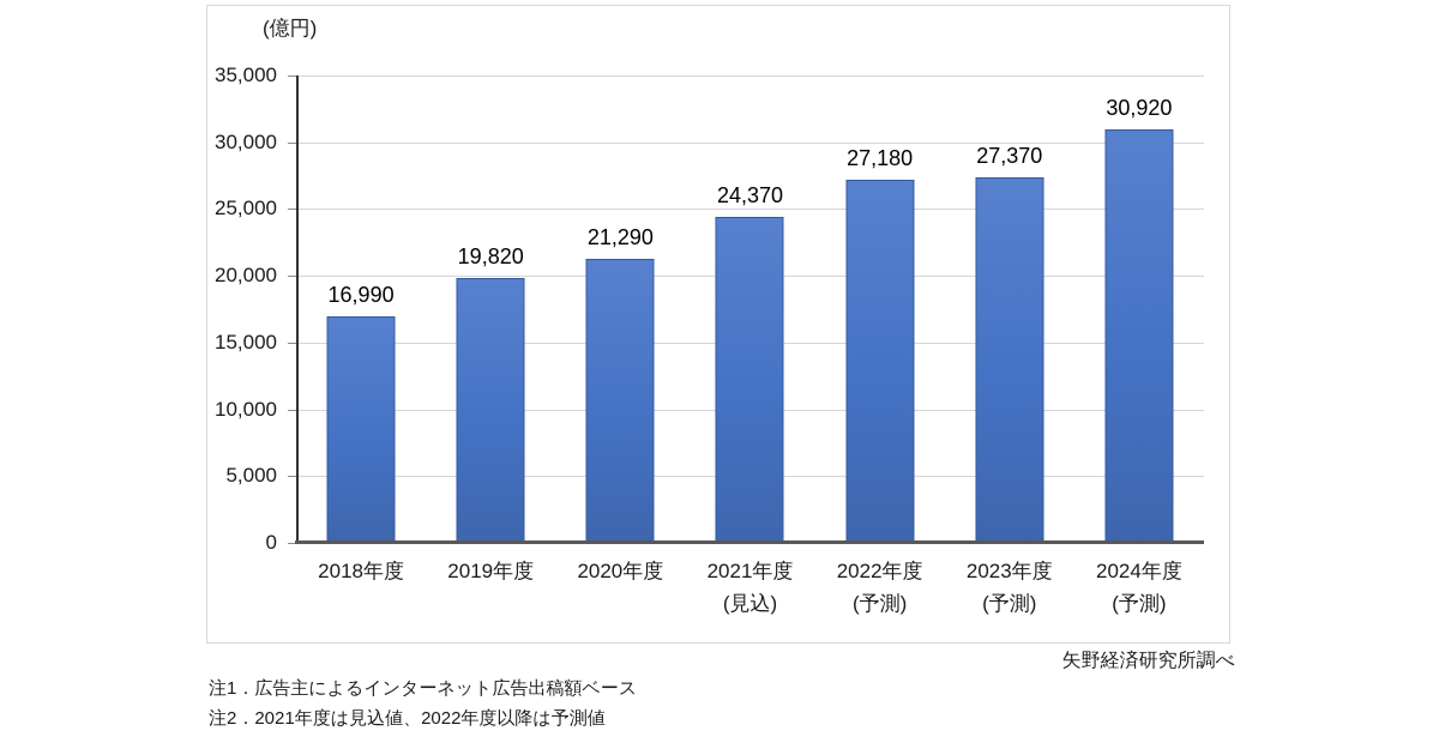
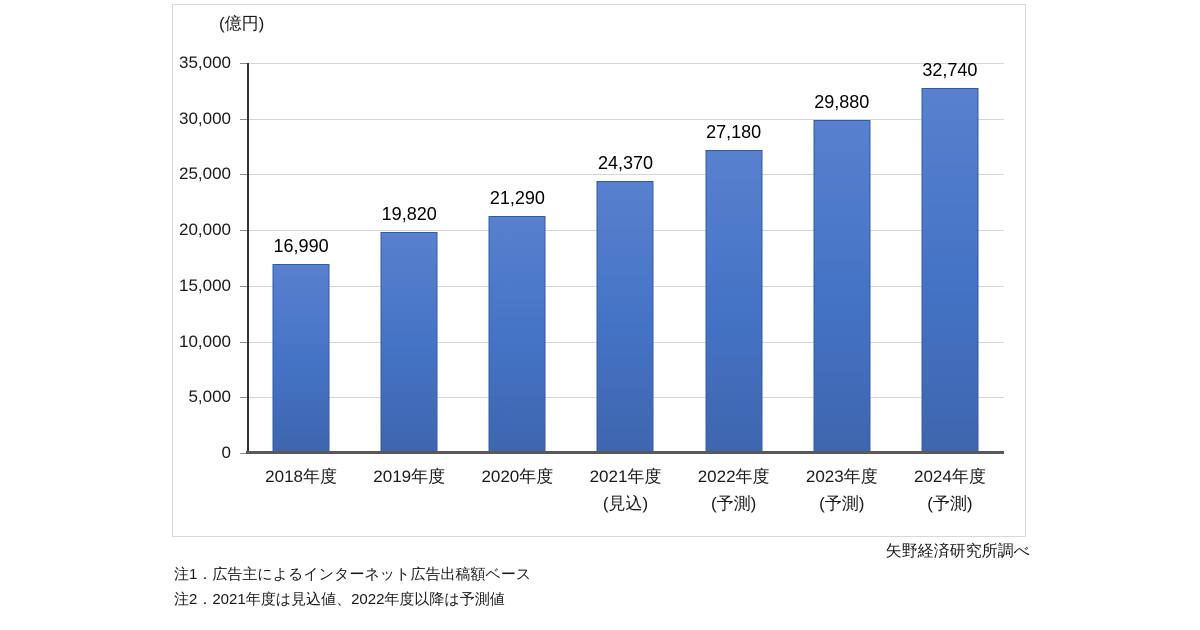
2023年度: 27,370 -> 29,880
2024年度: 30,920 -> 32,740
